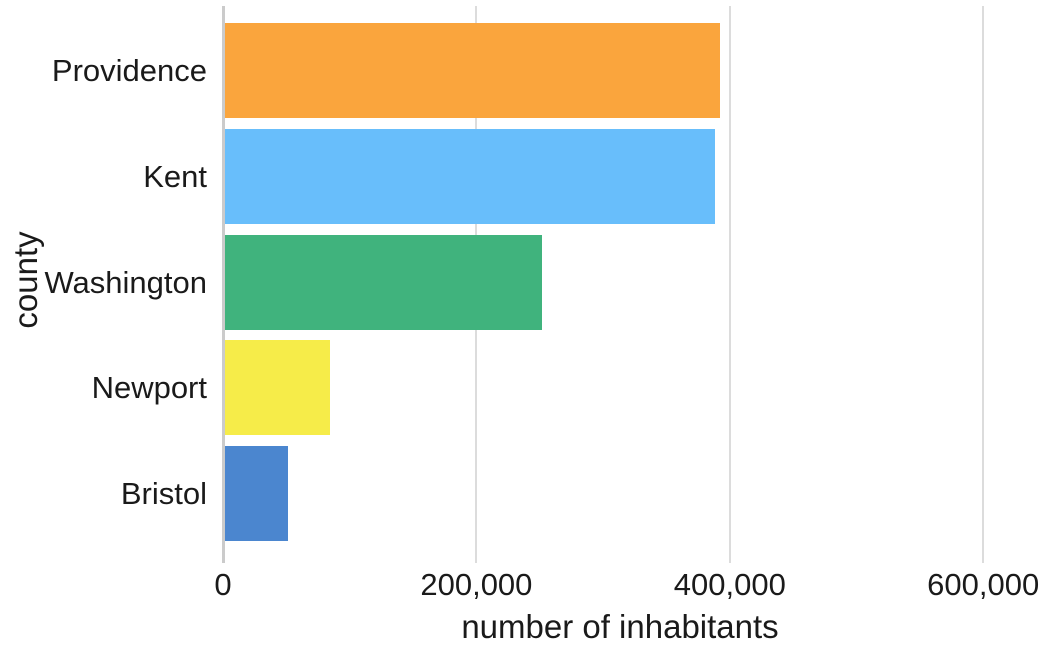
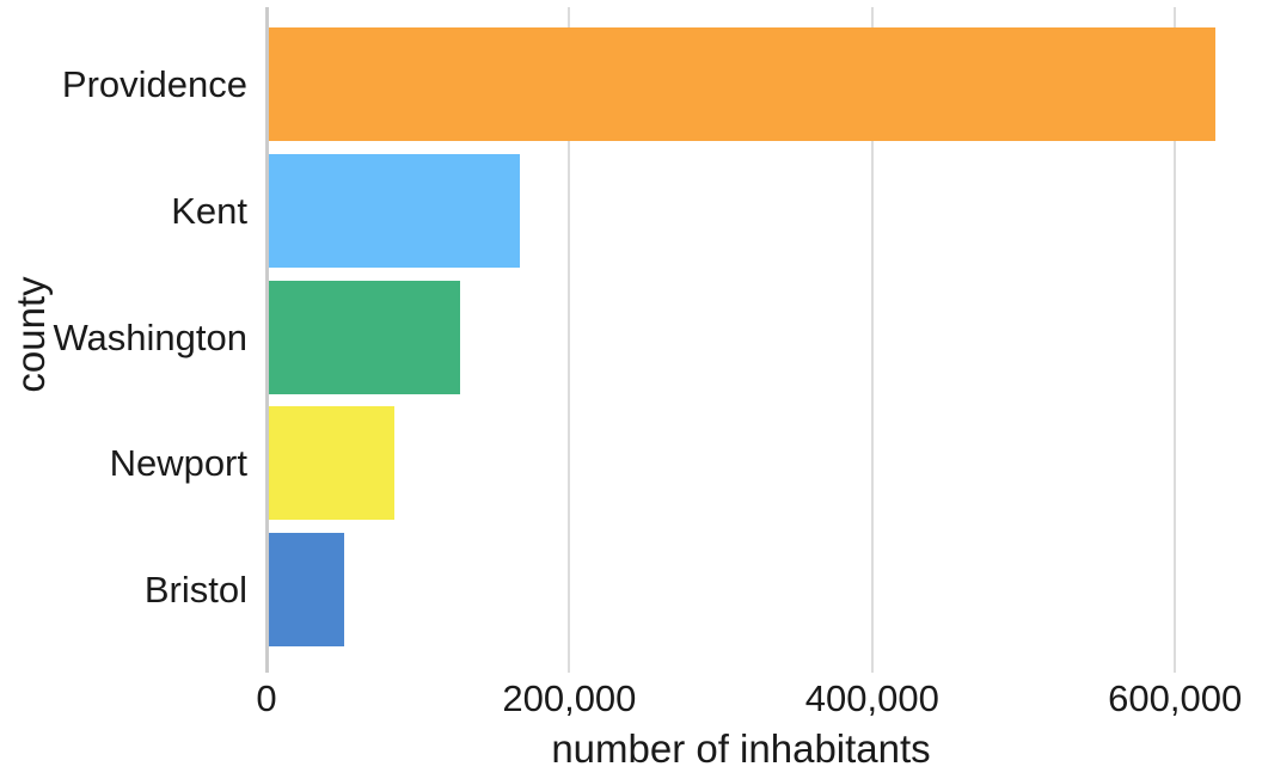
Providence: 392000 -> 627000
Kent: 388000 -> 166000
Washington: 251000 -> 127000
